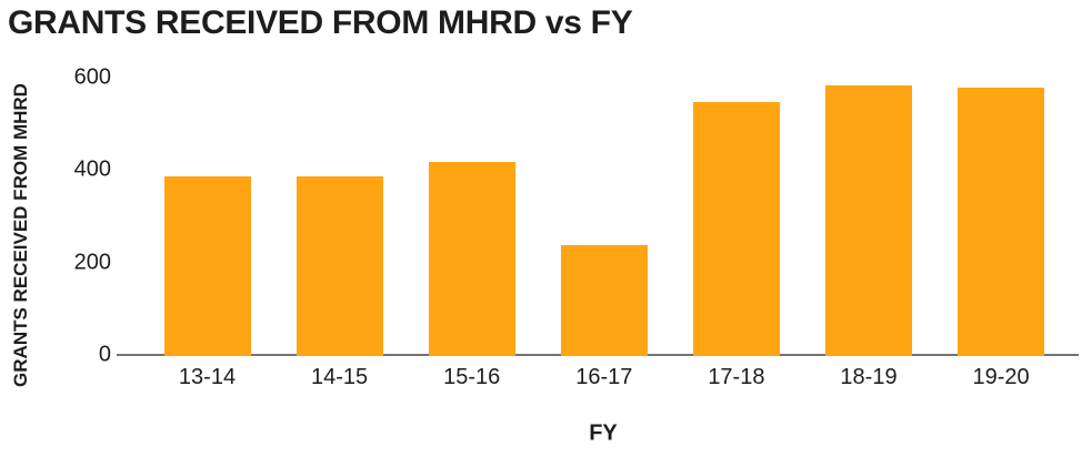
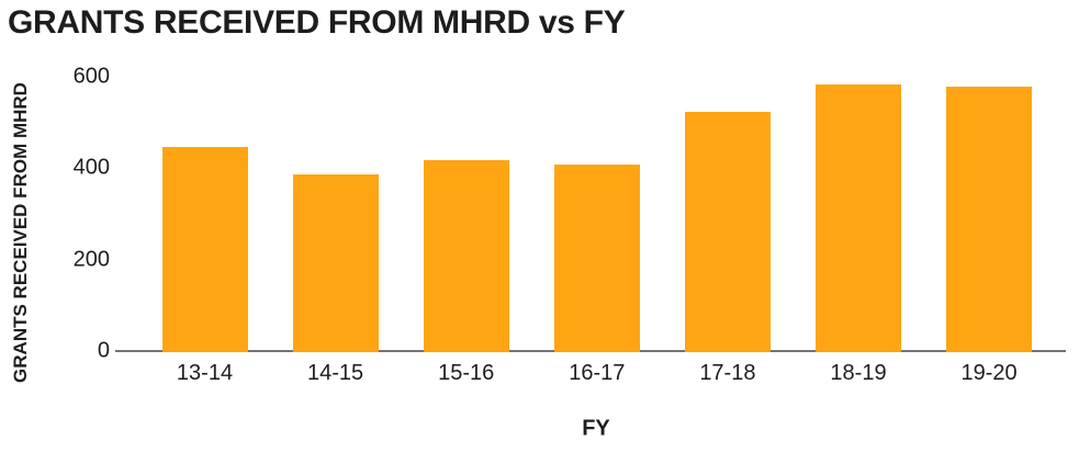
13-14: 390 -> 450
16-17: 240 -> 410
17-18: 550 -> 520
